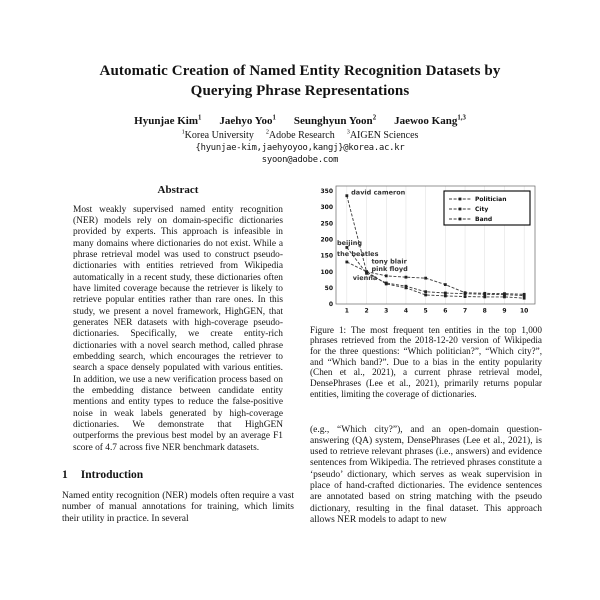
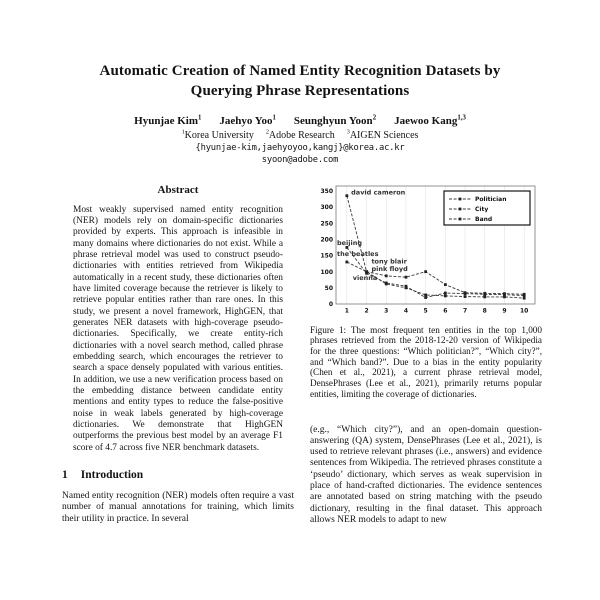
Politician/5: 80 -> 100
City/5: 40 -> 20
